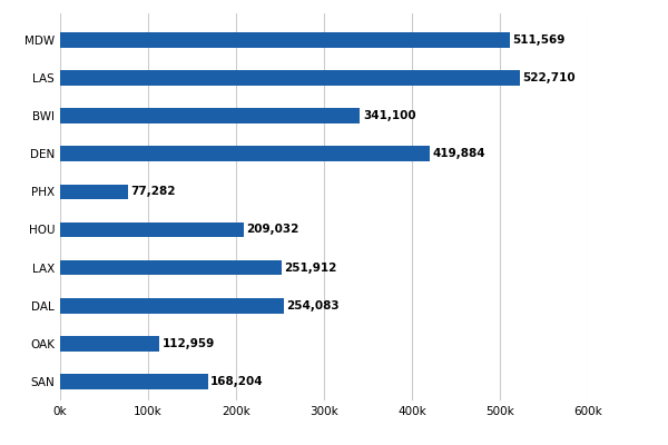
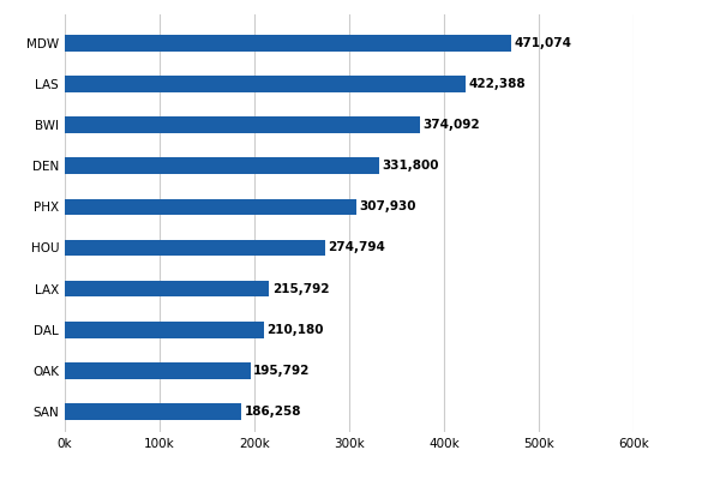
MDW: 511,569 -> 471,074
LAS: 522,710 -> 422,388
BWI: 341,100 -> 374,092
DEN: 419,884 -> 331,800
PHX: 77,282 -> 307,930
HOU: 209,032 -> 274,794
LAX: 251,912 -> 215,792
DAL: 254,083 -> 210,180
OAK: 112,959 -> 195,792
SAN: 168,204 -> 186,258
